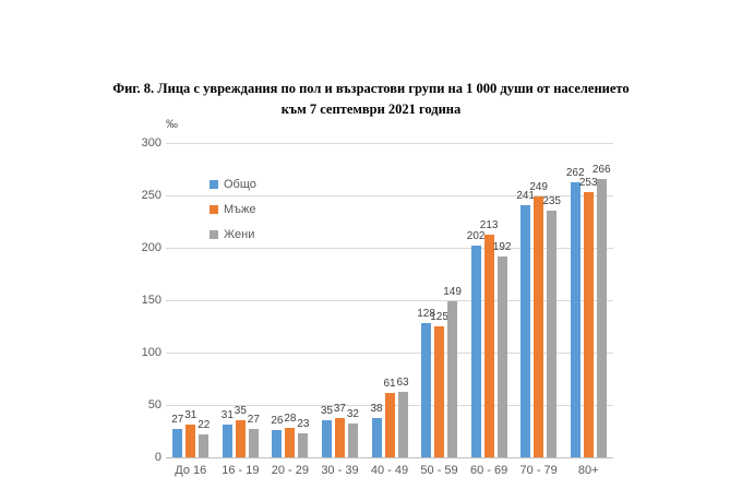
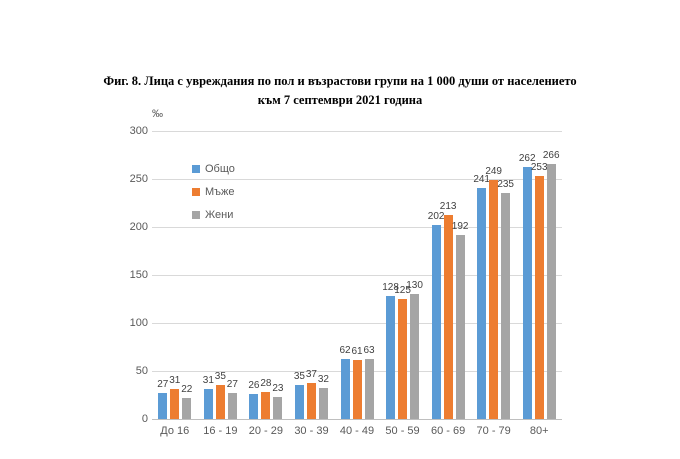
Общо/40 - 49: 38 -> 62
Жени/50 - 59: 149 -> 130
